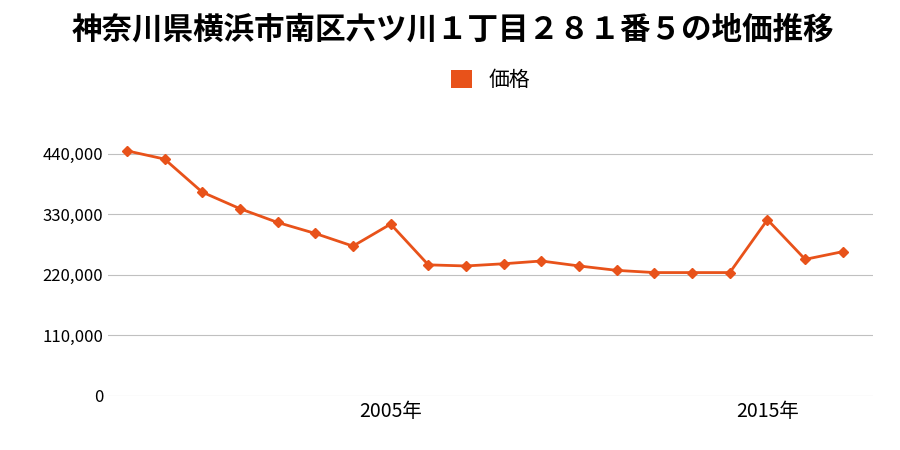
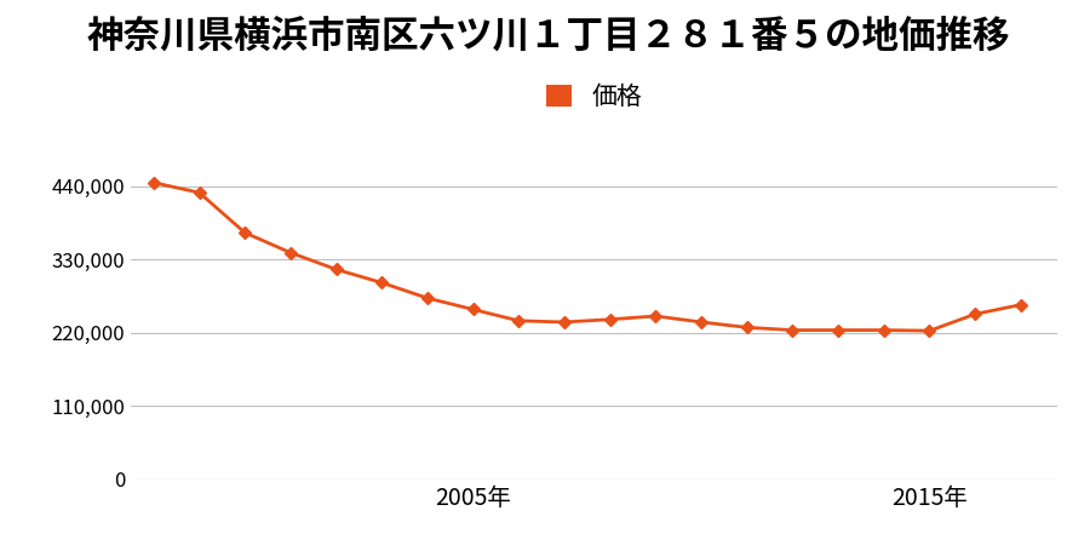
2005年: 312,000 -> 255,000
2015年: 320,000 -> 223,000
